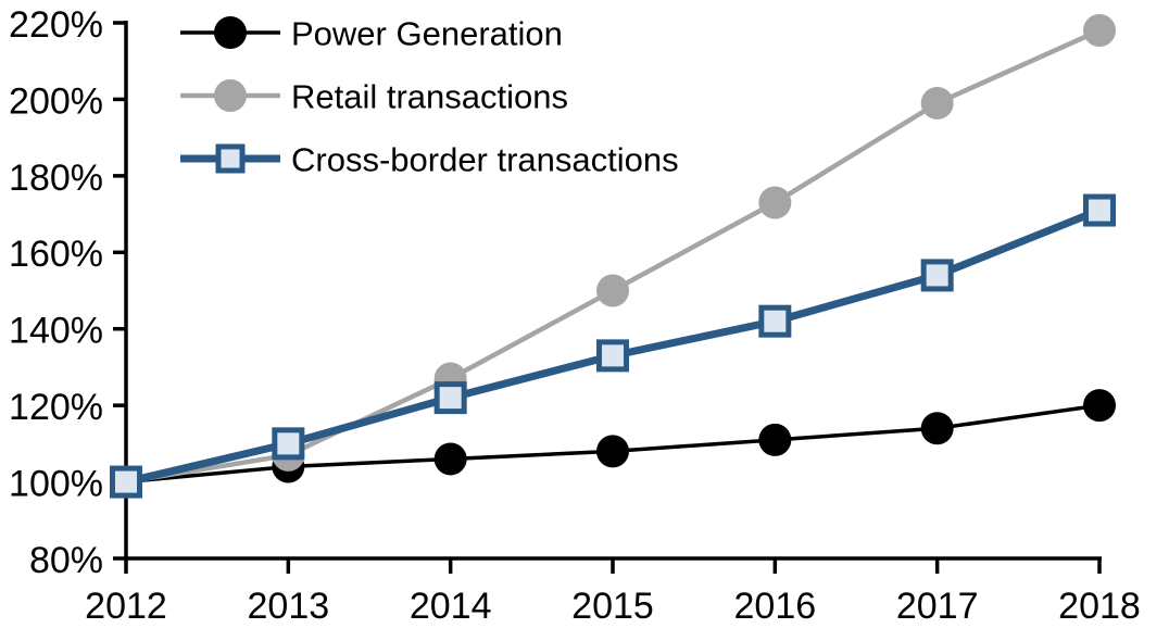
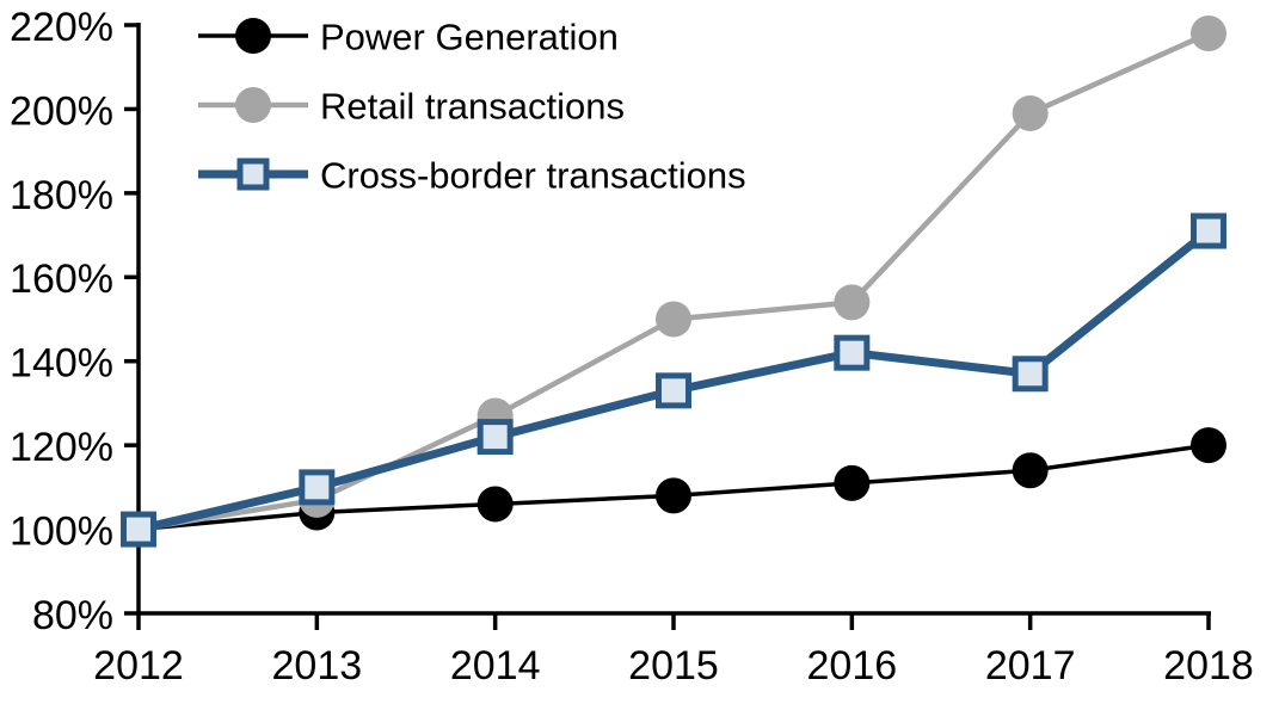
Retail transactions/2016: 173% -> 154%
Cross-border transactions/2017: 154% -> 137%
